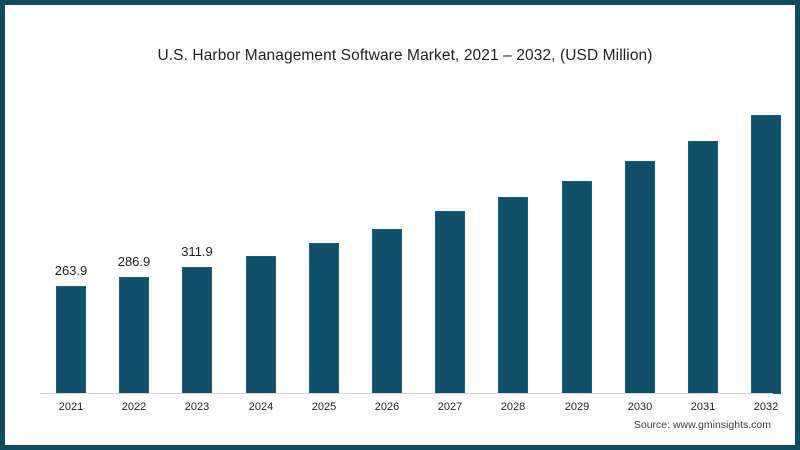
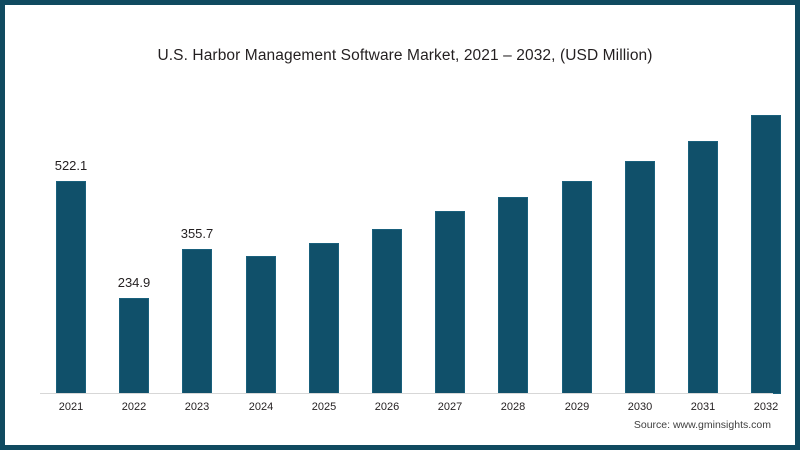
2021: 263.9 -> 522.1
2022: 286.9 -> 234.9
2023: 311.9 -> 355.7
